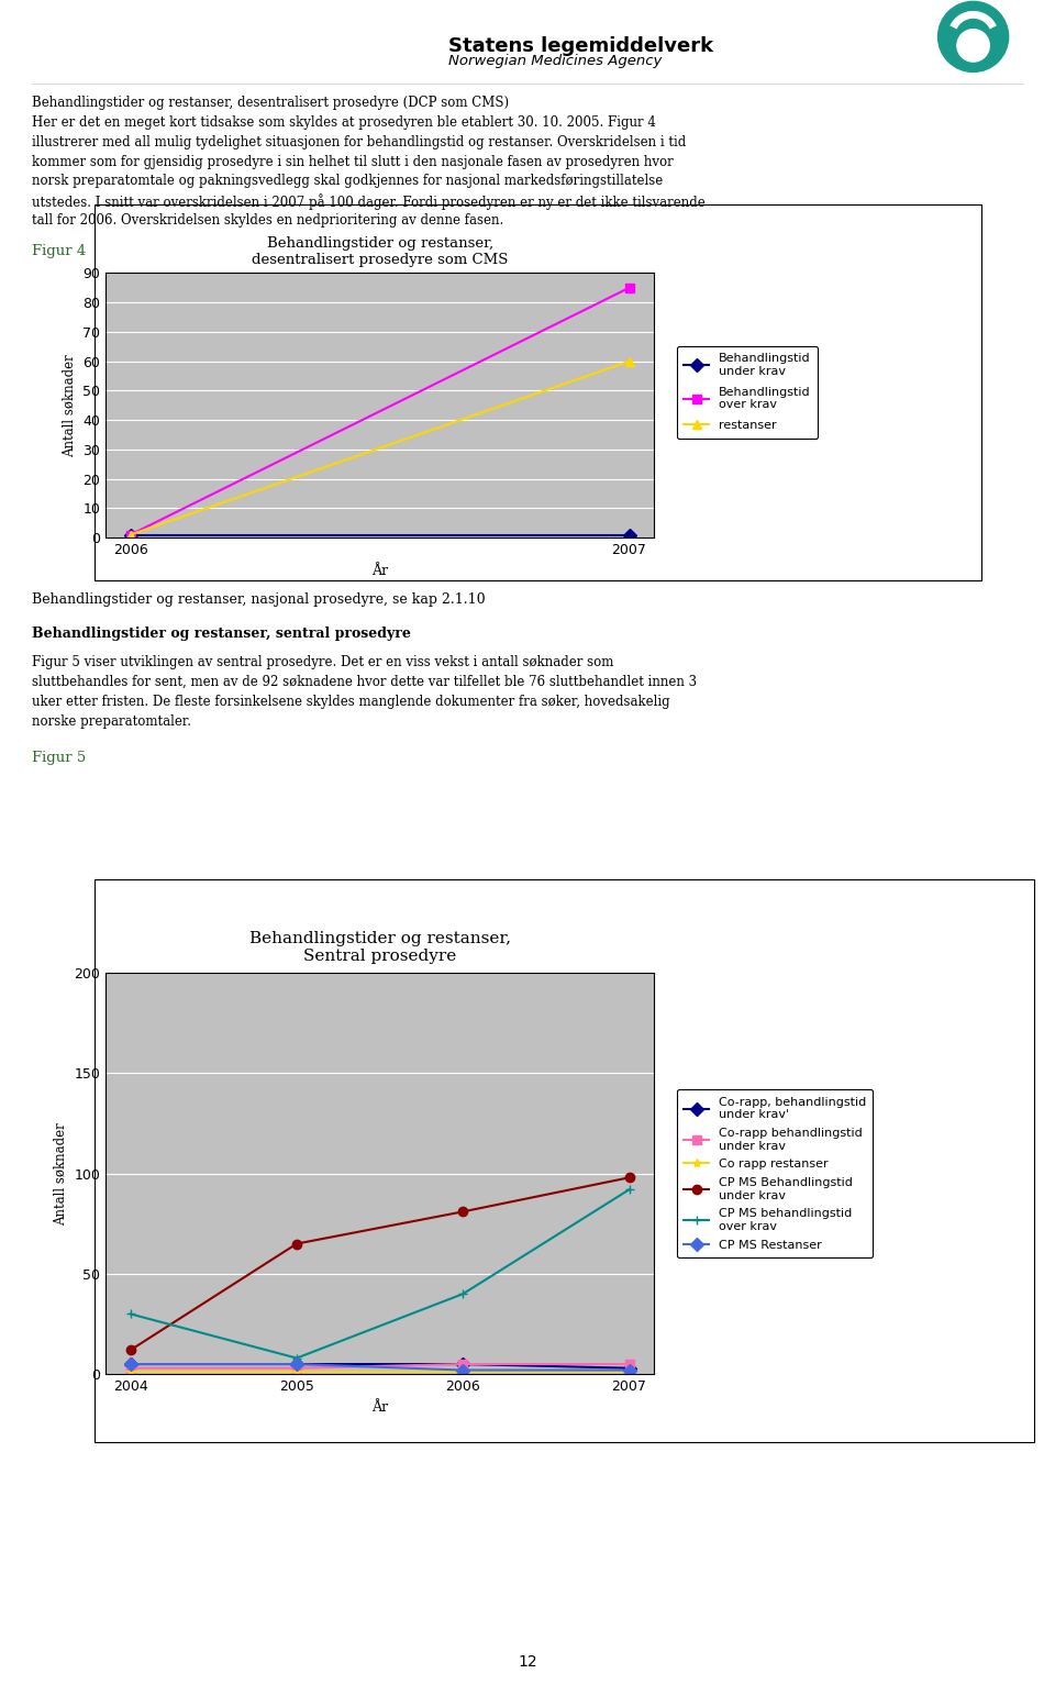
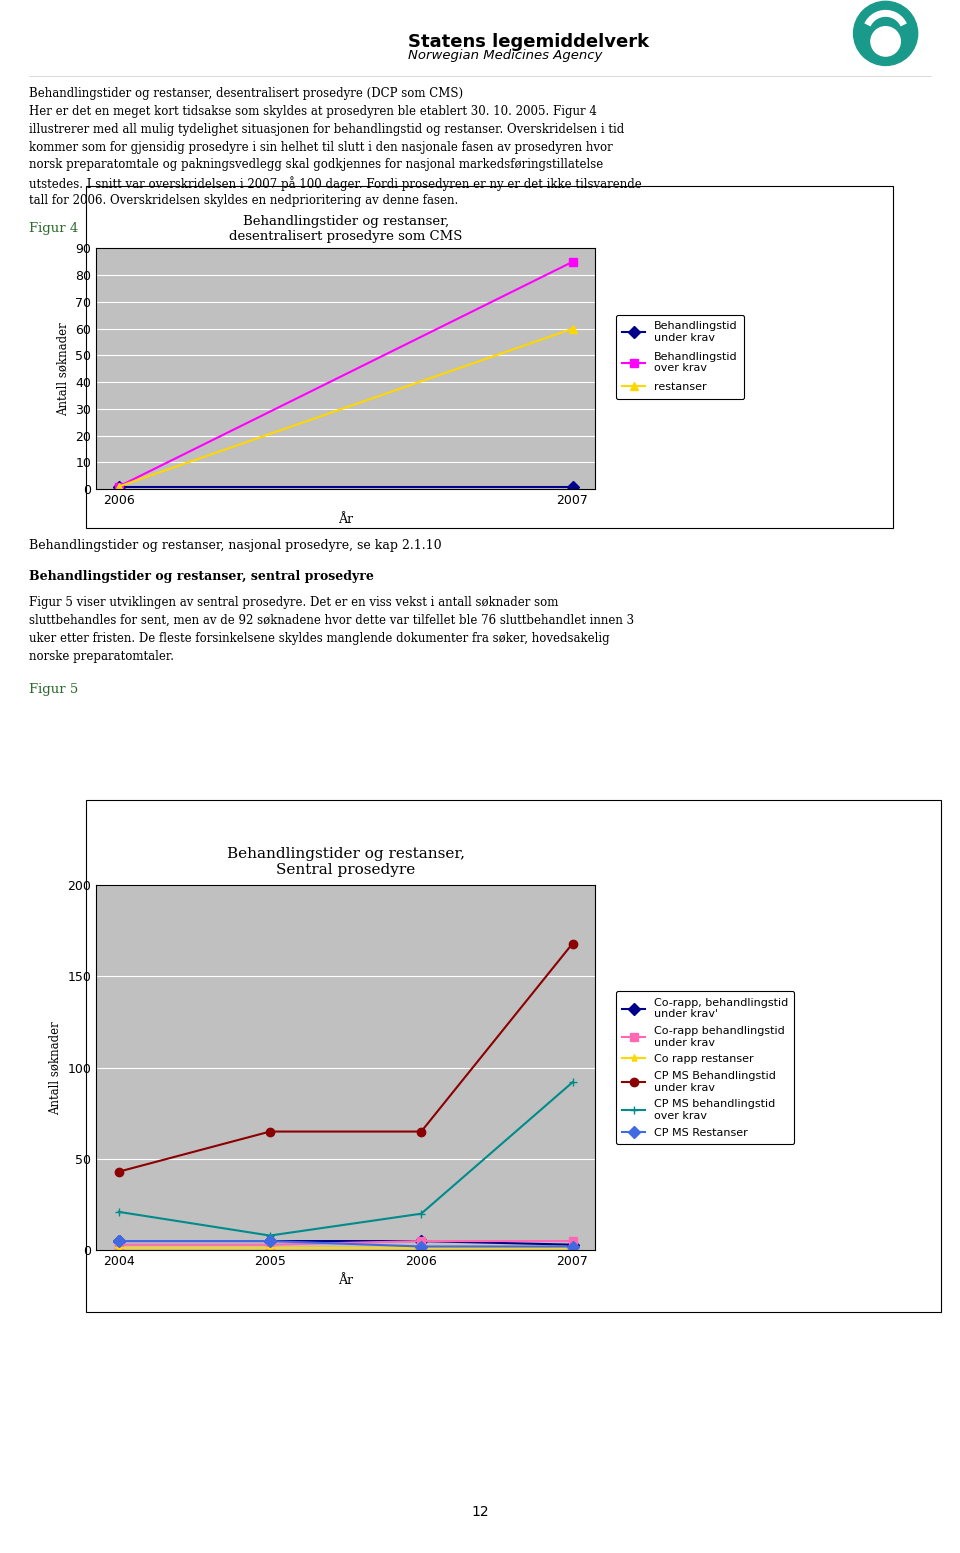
CP MS Behandlingstid under krav/2004: 12 -> 43
CP MS behandlingstid over krav/2004: 30 -> 21
CP MS Behandlingstid under krav/2006: 81 -> 65
CP MS behandlingstid over krav/2006: 40 -> 20
CP MS Behandlingstid under krav/2007: 98 -> 168
